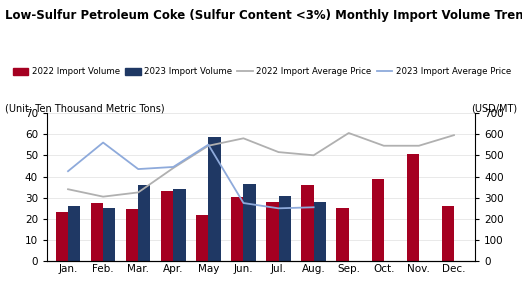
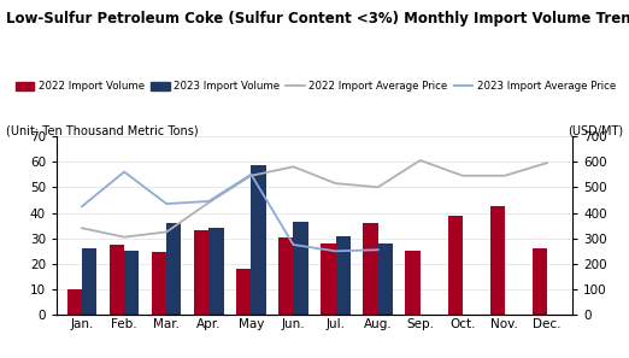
2022 Import Volume/Jan.: 23.5 -> 10.0
2022 Import Volume/May: 22.0 -> 18.0
2022 Import Volume/Nov.: 50.5 -> 42.5
